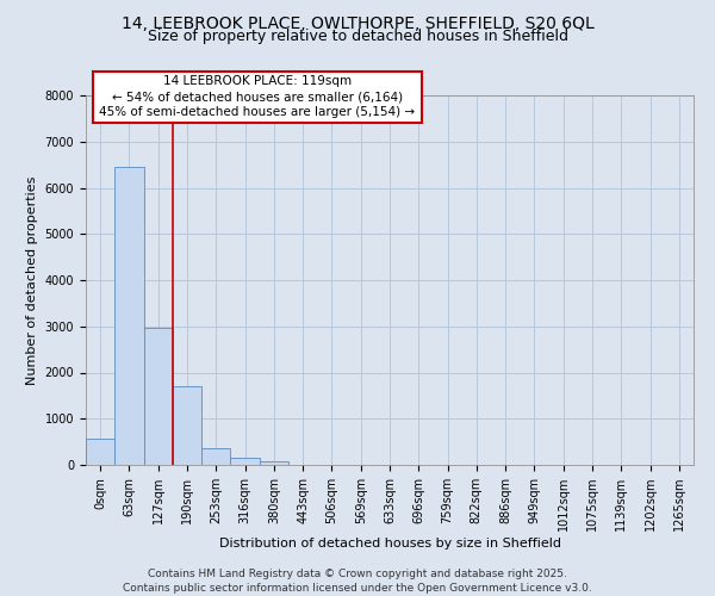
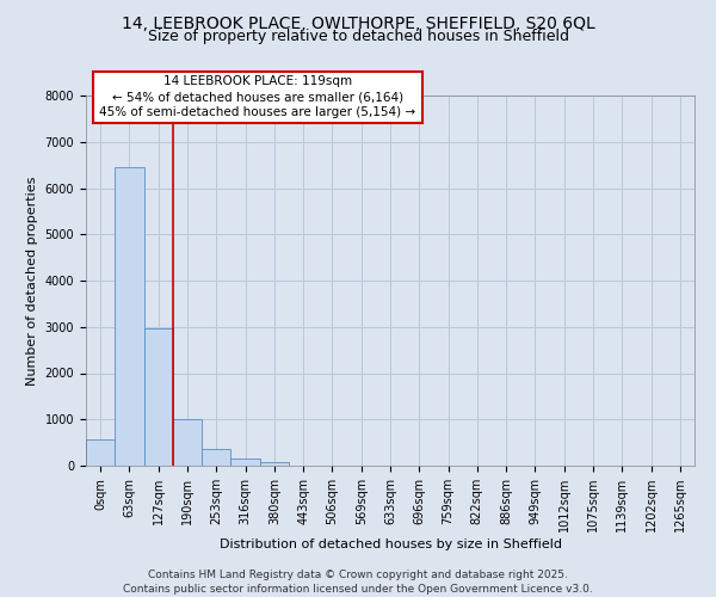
190sqm: 1700 -> 1000
